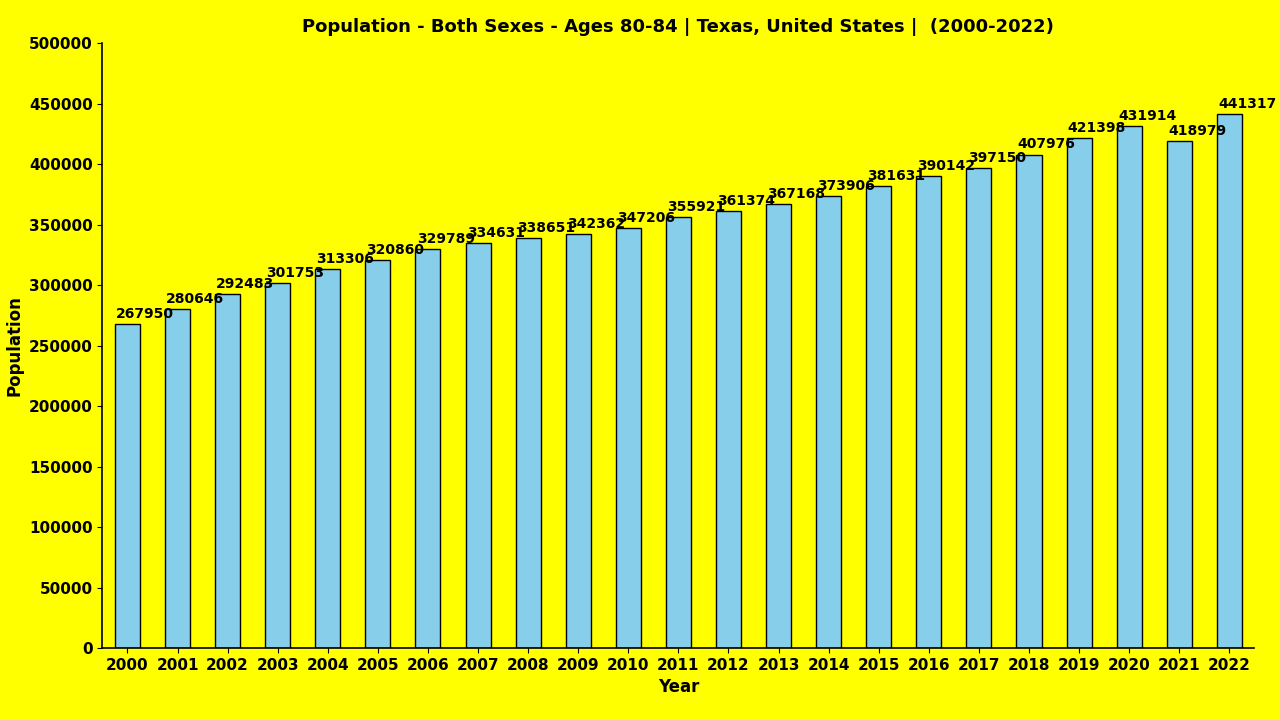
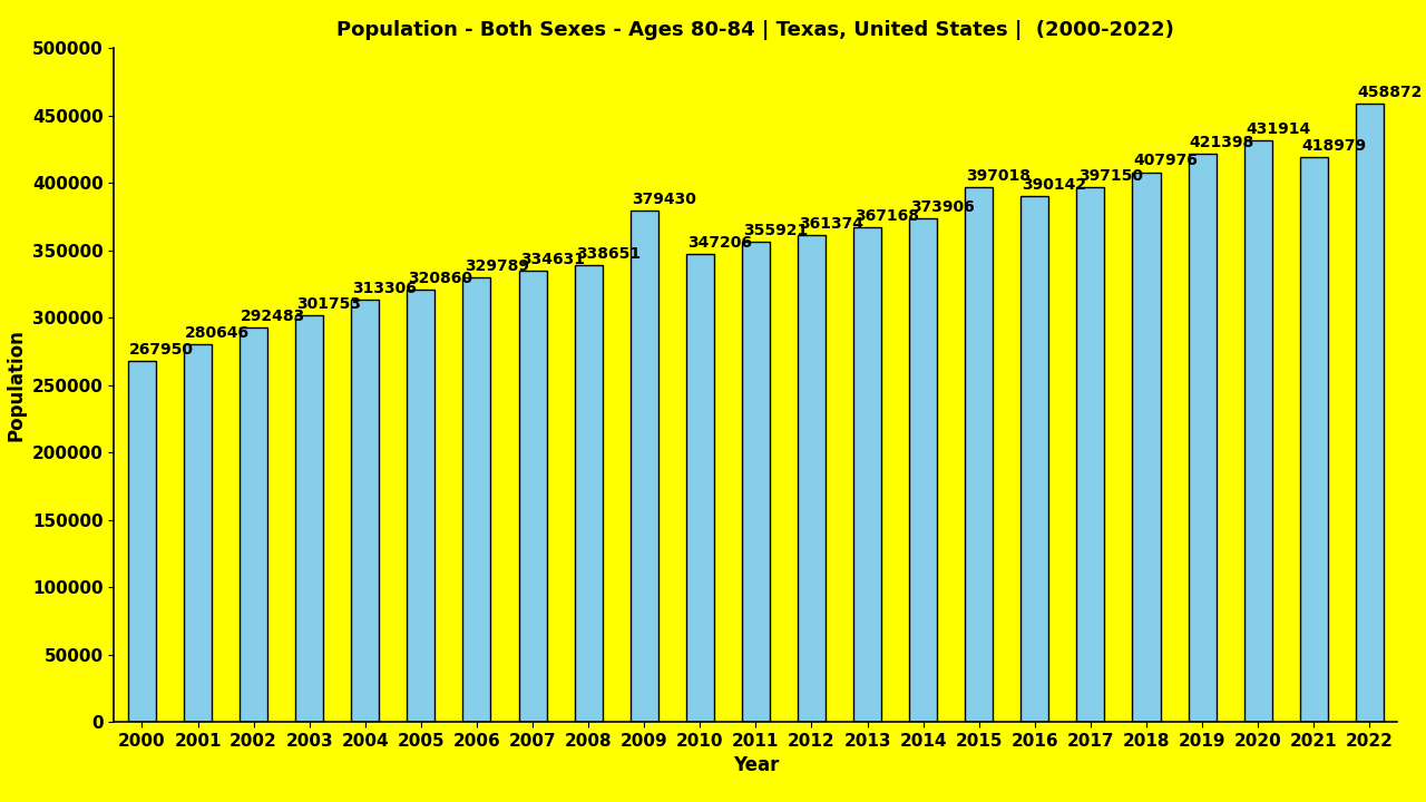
2009: 342362 -> 379430
2015: 381631 -> 397018
2022: 441317 -> 458872
